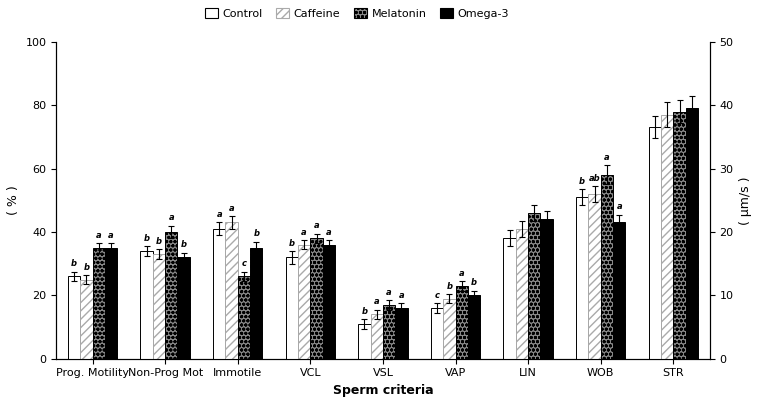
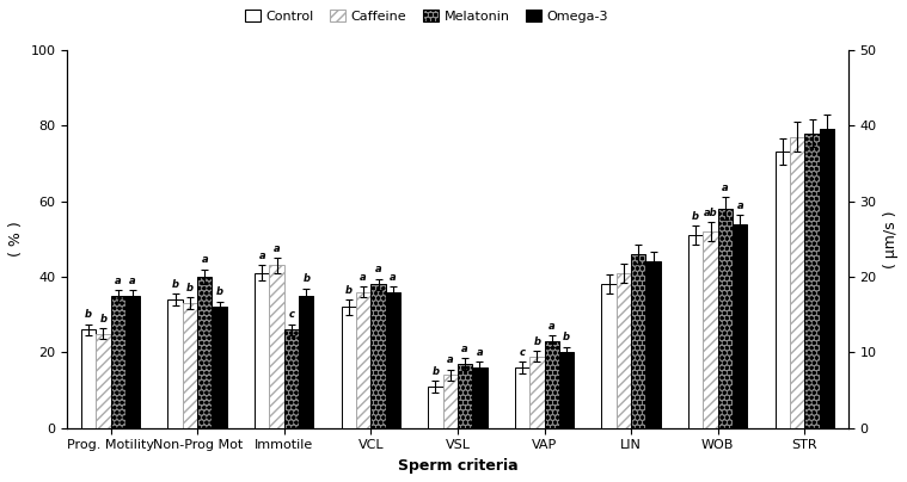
Omega-3/WOB: 43 -> 54
